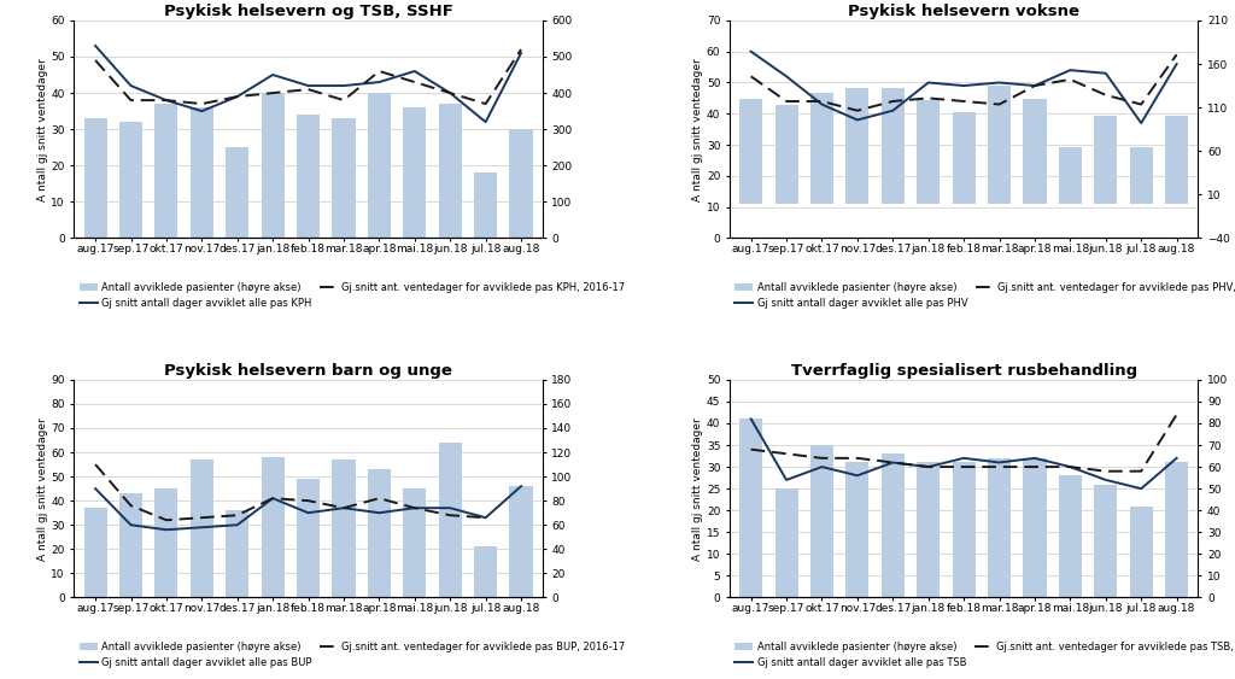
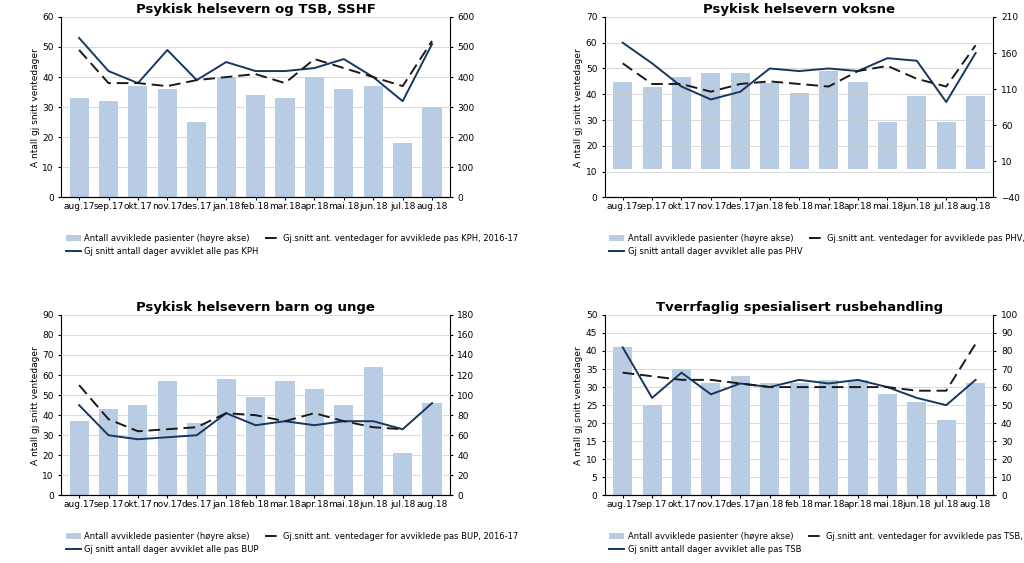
Psykisk helsevern og TSB, SSHF/Gj snitt antall dager avviklet alle pas KPH/nov.17: 35 -> 49
Tverrfaglig spesialisert rusbehandling/Gj snitt antall dager avviklet alle pas TSB/okt.17: 30 -> 34
